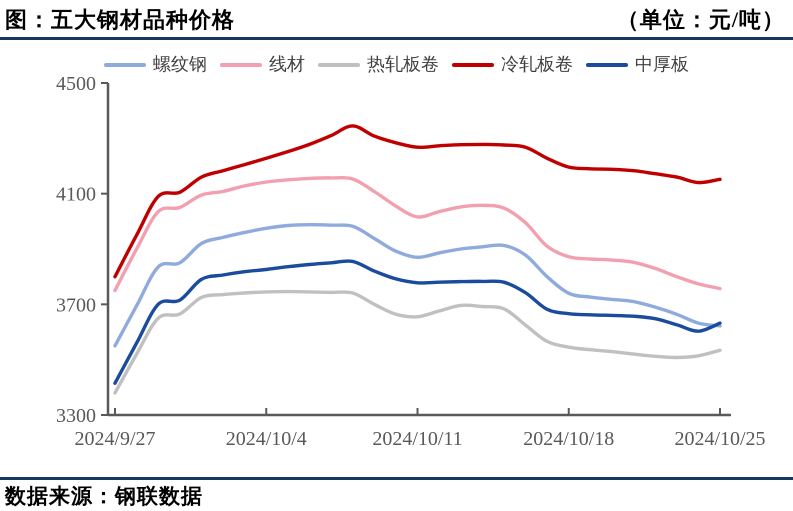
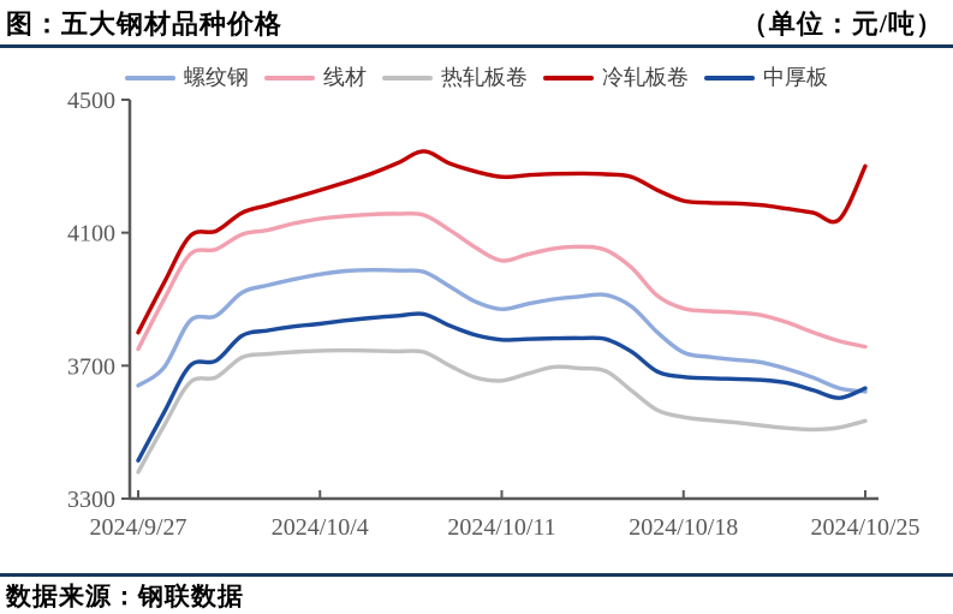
螺纹钢/2024/9/27: 3550 -> 3640
冷轧板卷/2024/10/25: 4150 -> 4300
